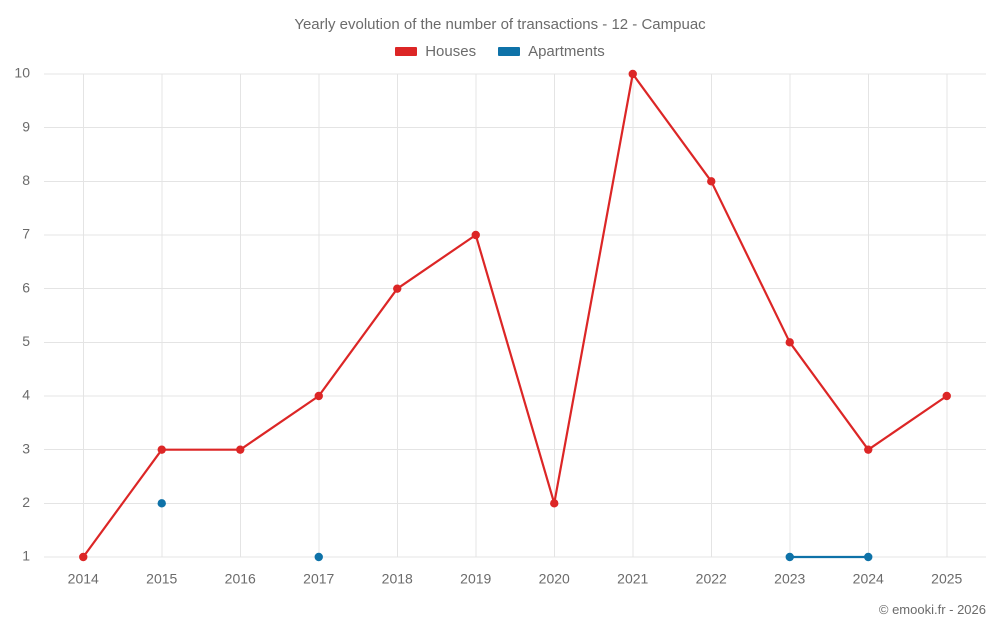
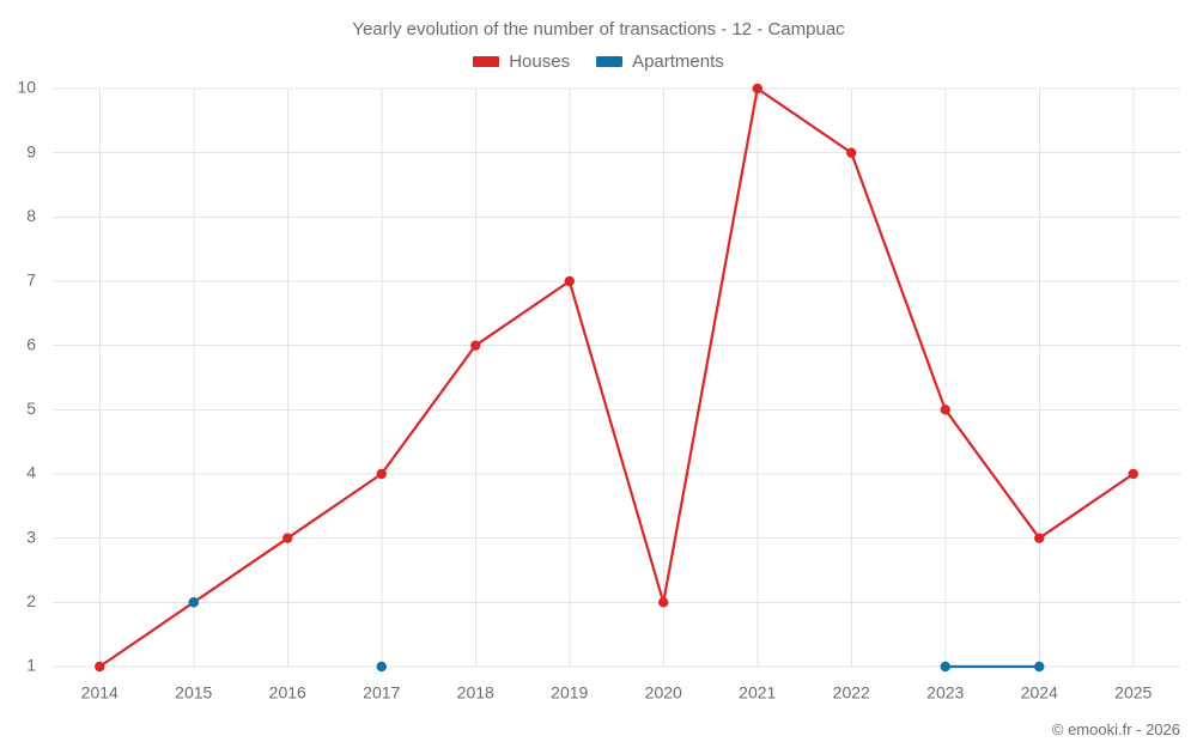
Houses/2015: 3 -> 2
Houses/2022: 8 -> 9
